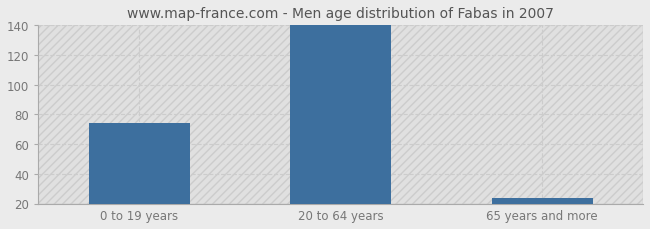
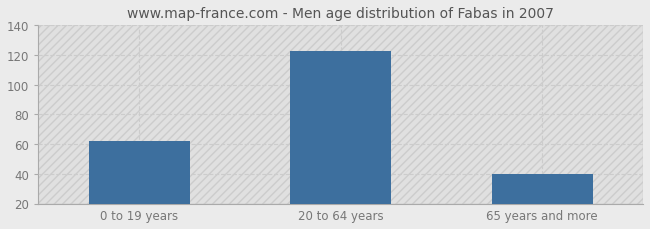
0 to 19 years: 74 -> 62
20 to 64 years: 140 -> 123
65 years and more: 24 -> 40
